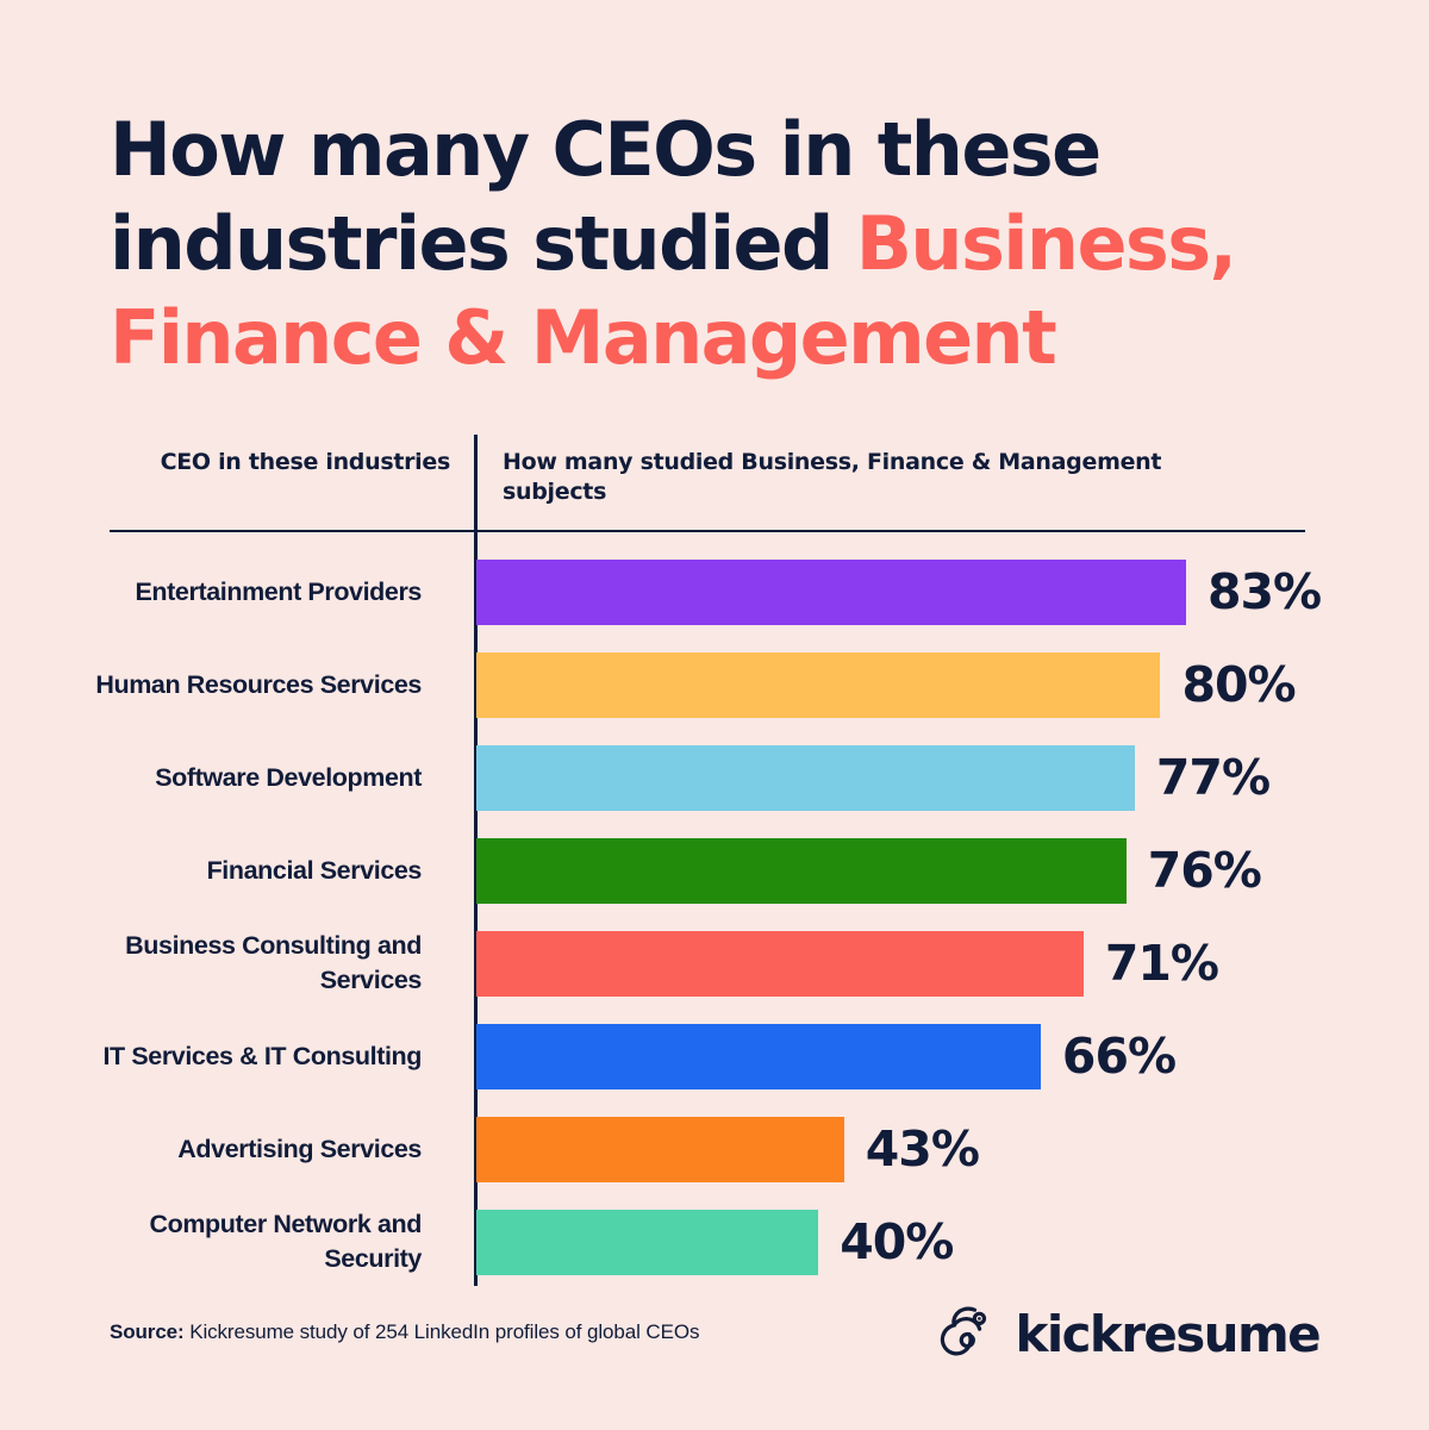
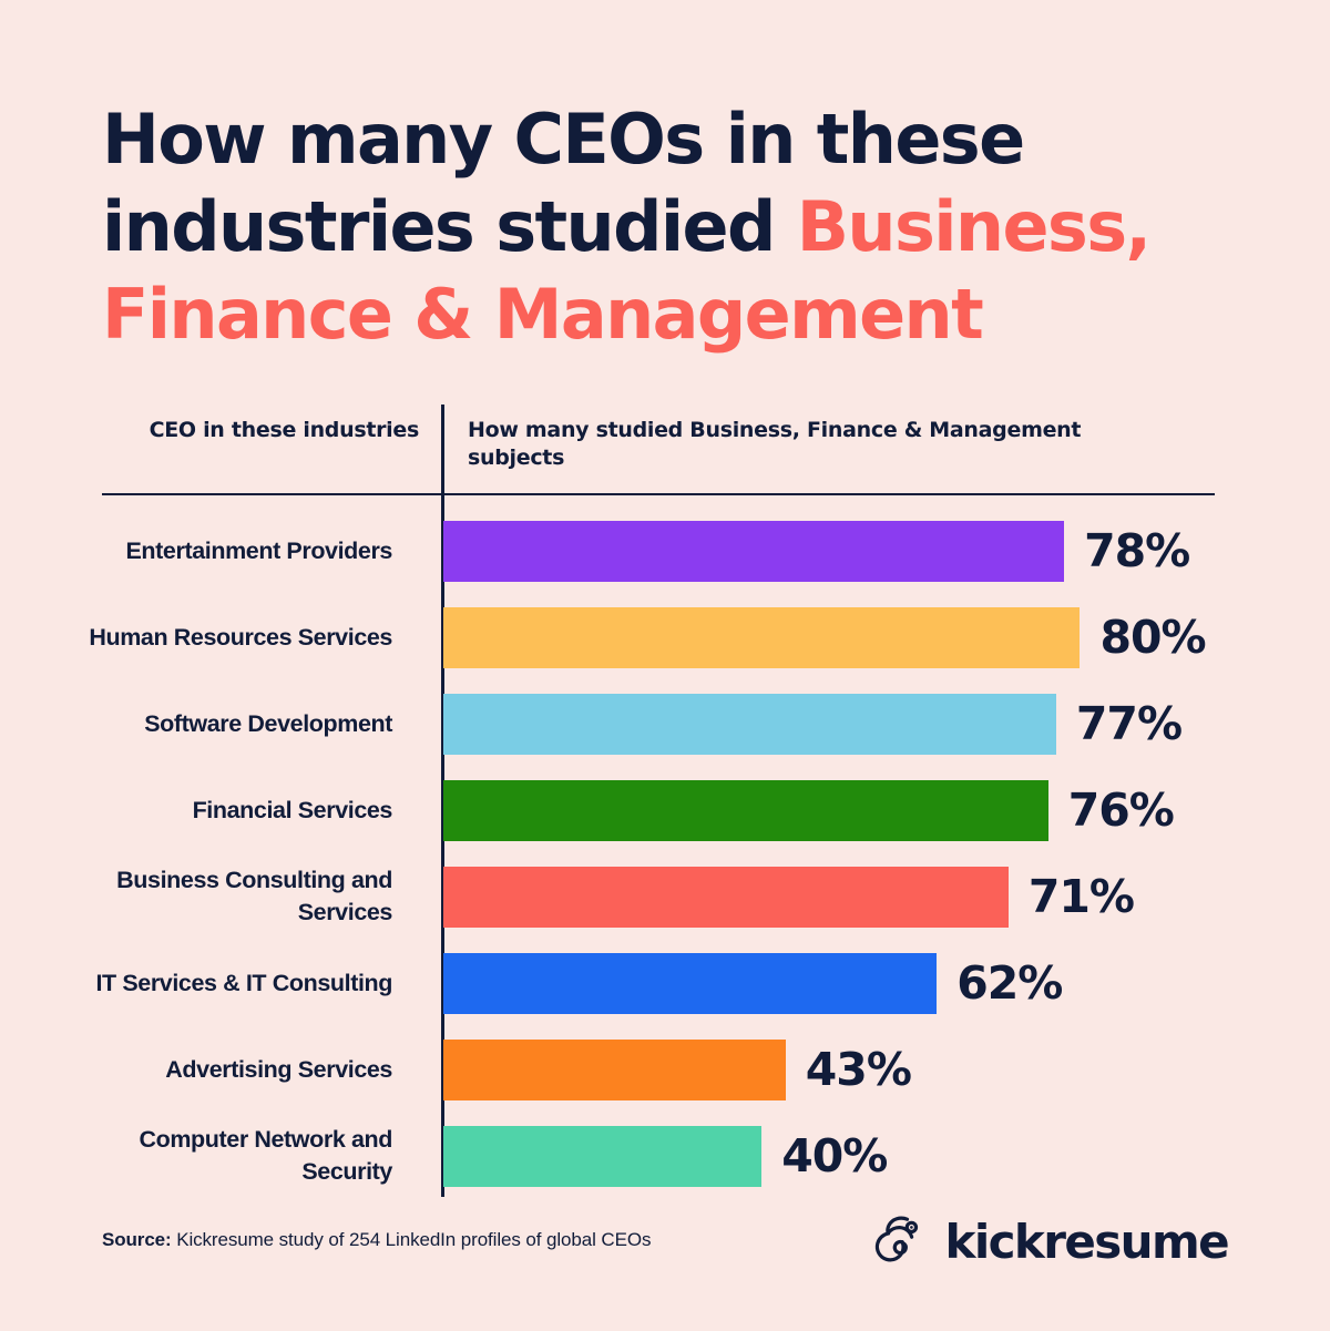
Entertainment Providers: 83% -> 78%
IT Services & IT Consulting: 66% -> 62%
